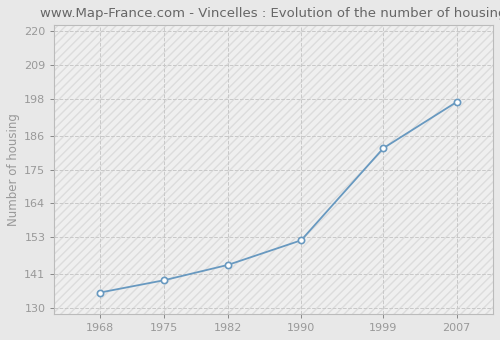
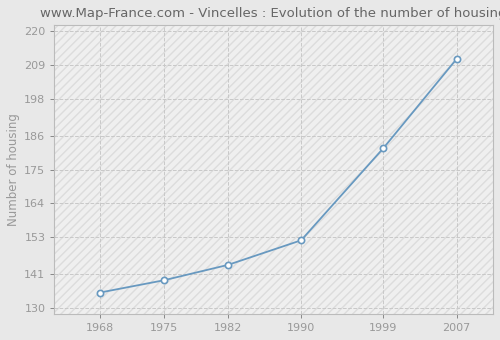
2007: 197 -> 211
